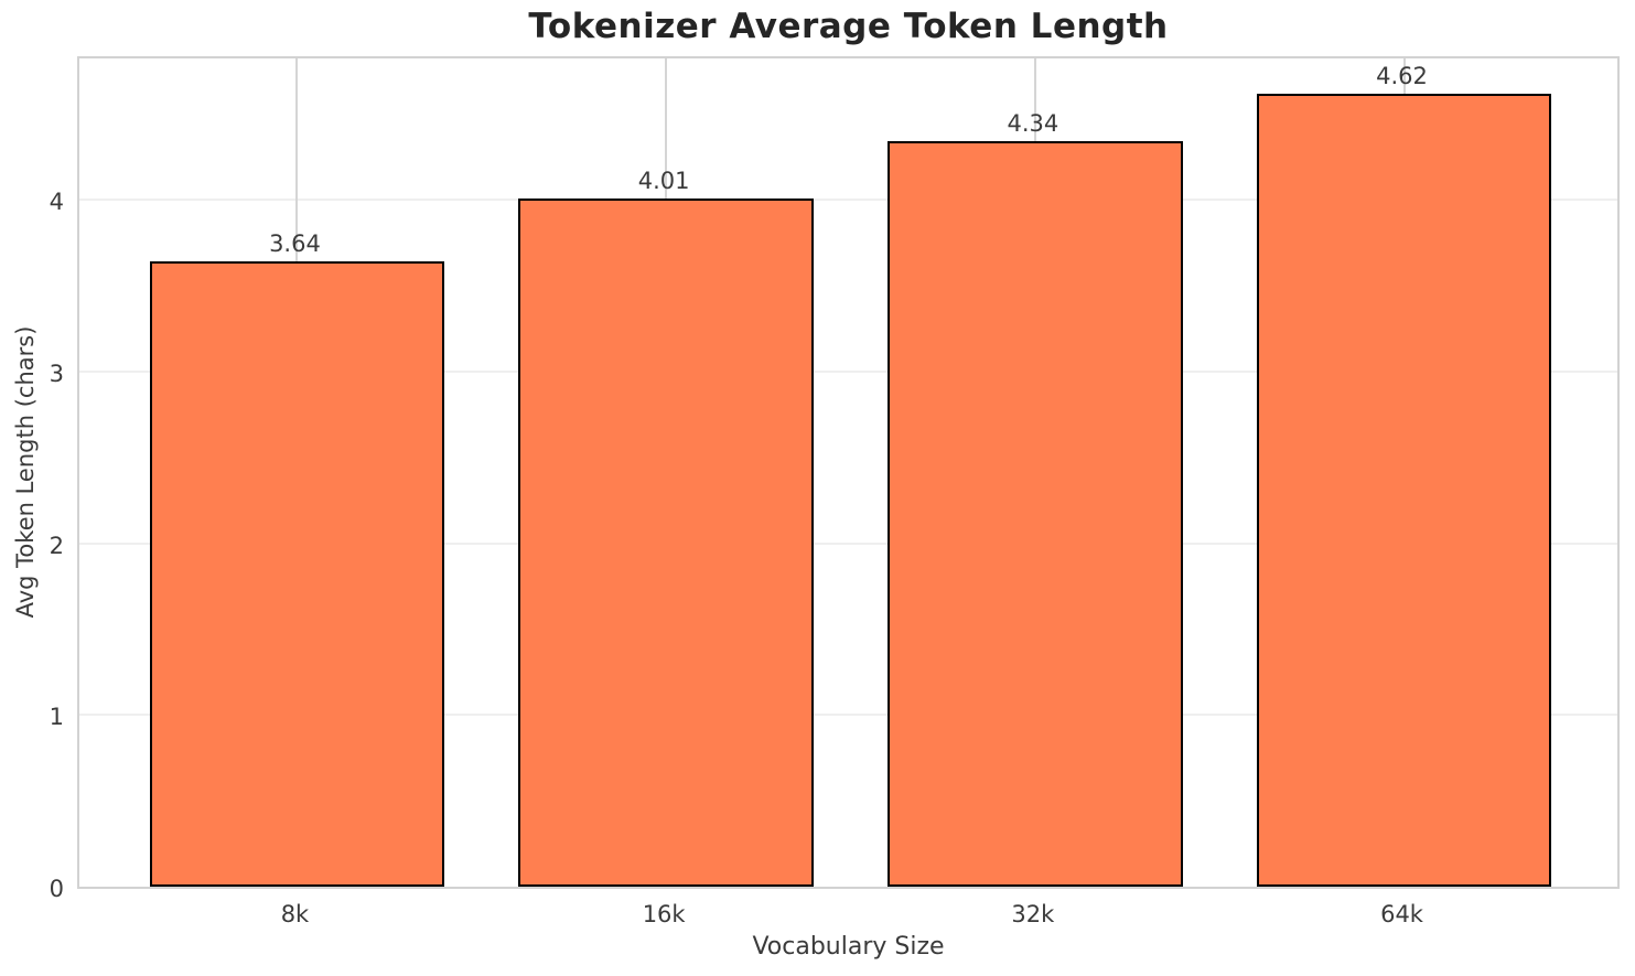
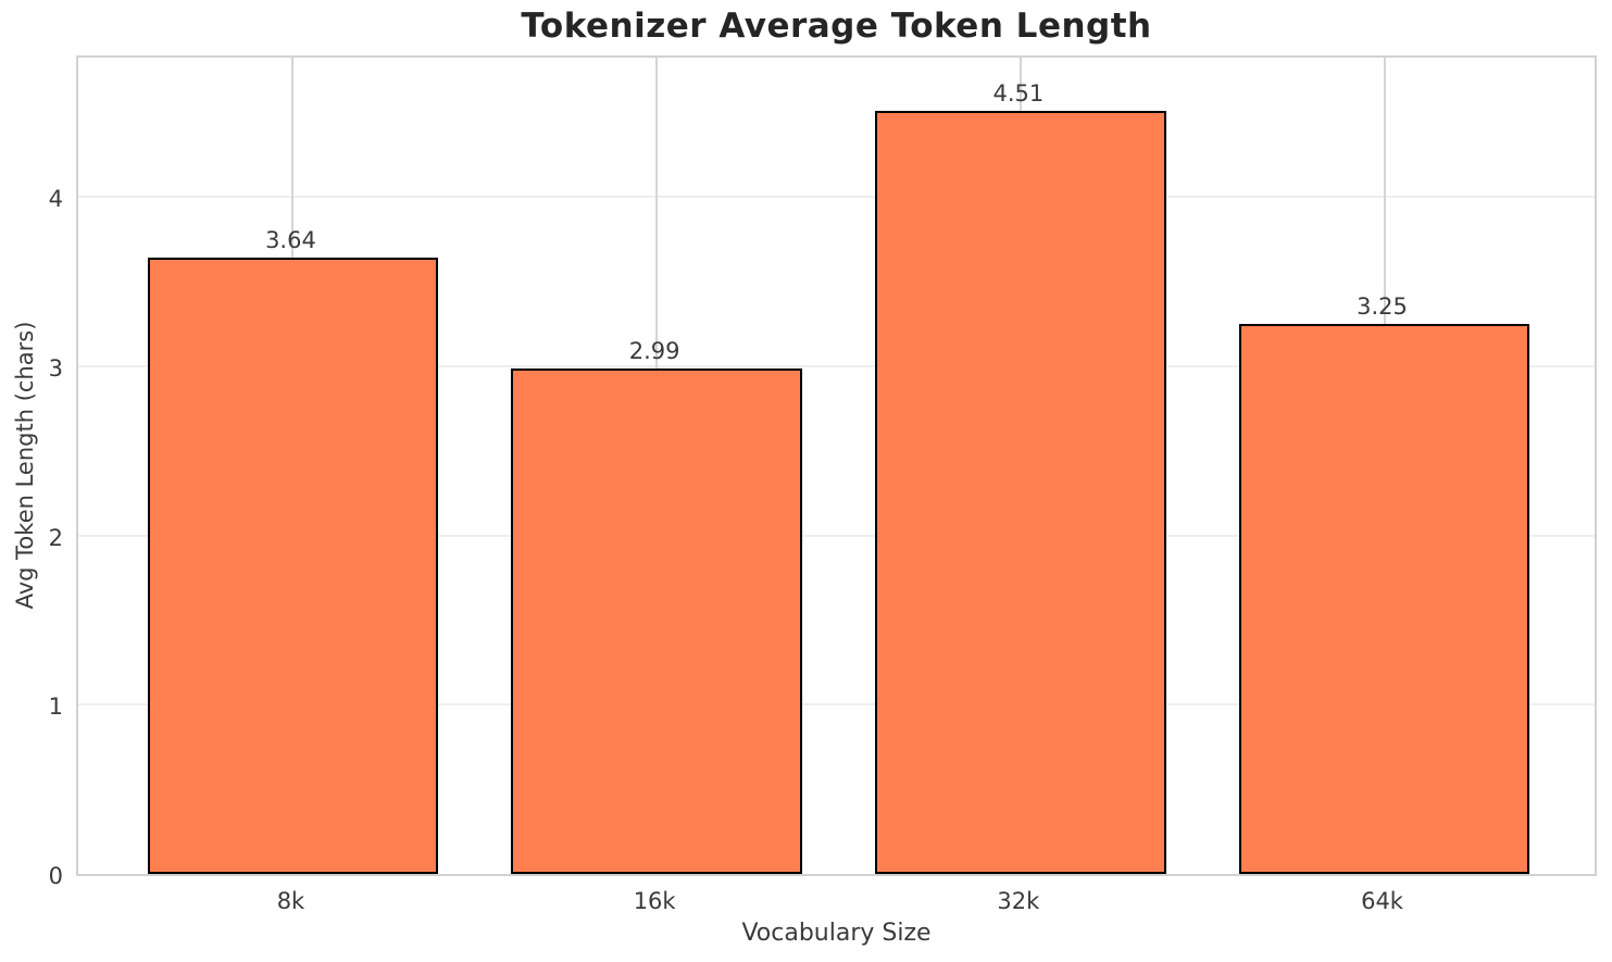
16k: 4.01 -> 2.99
32k: 4.34 -> 4.51
64k: 4.62 -> 3.25
